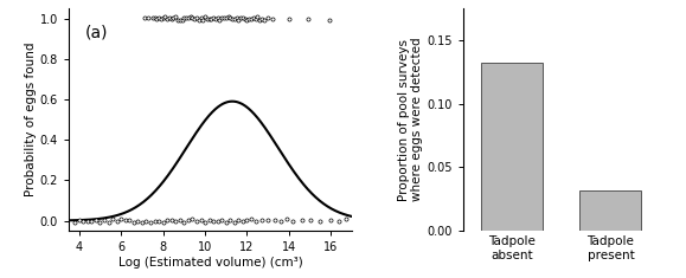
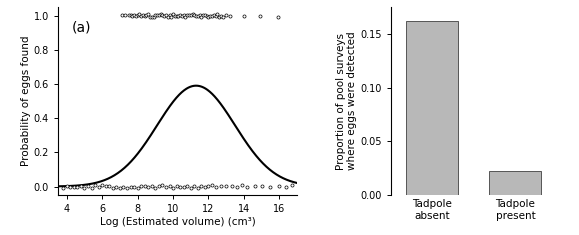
Tadpole absent: 0.132 -> 0.162
Tadpole present: 0.032 -> 0.022
